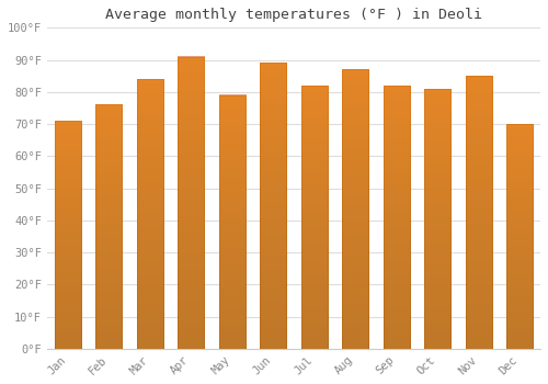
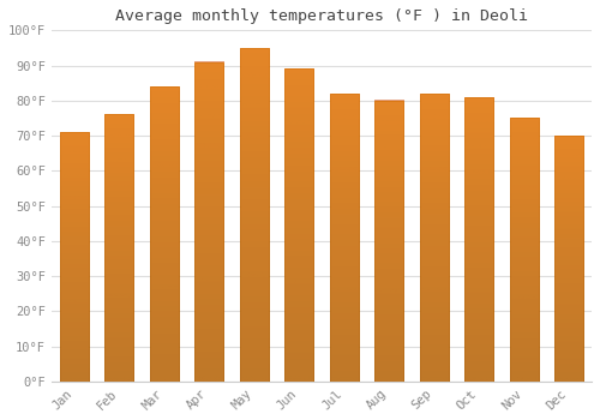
May: 79°F -> 95°F
Aug: 87°F -> 80°F
Nov: 85°F -> 75°F
